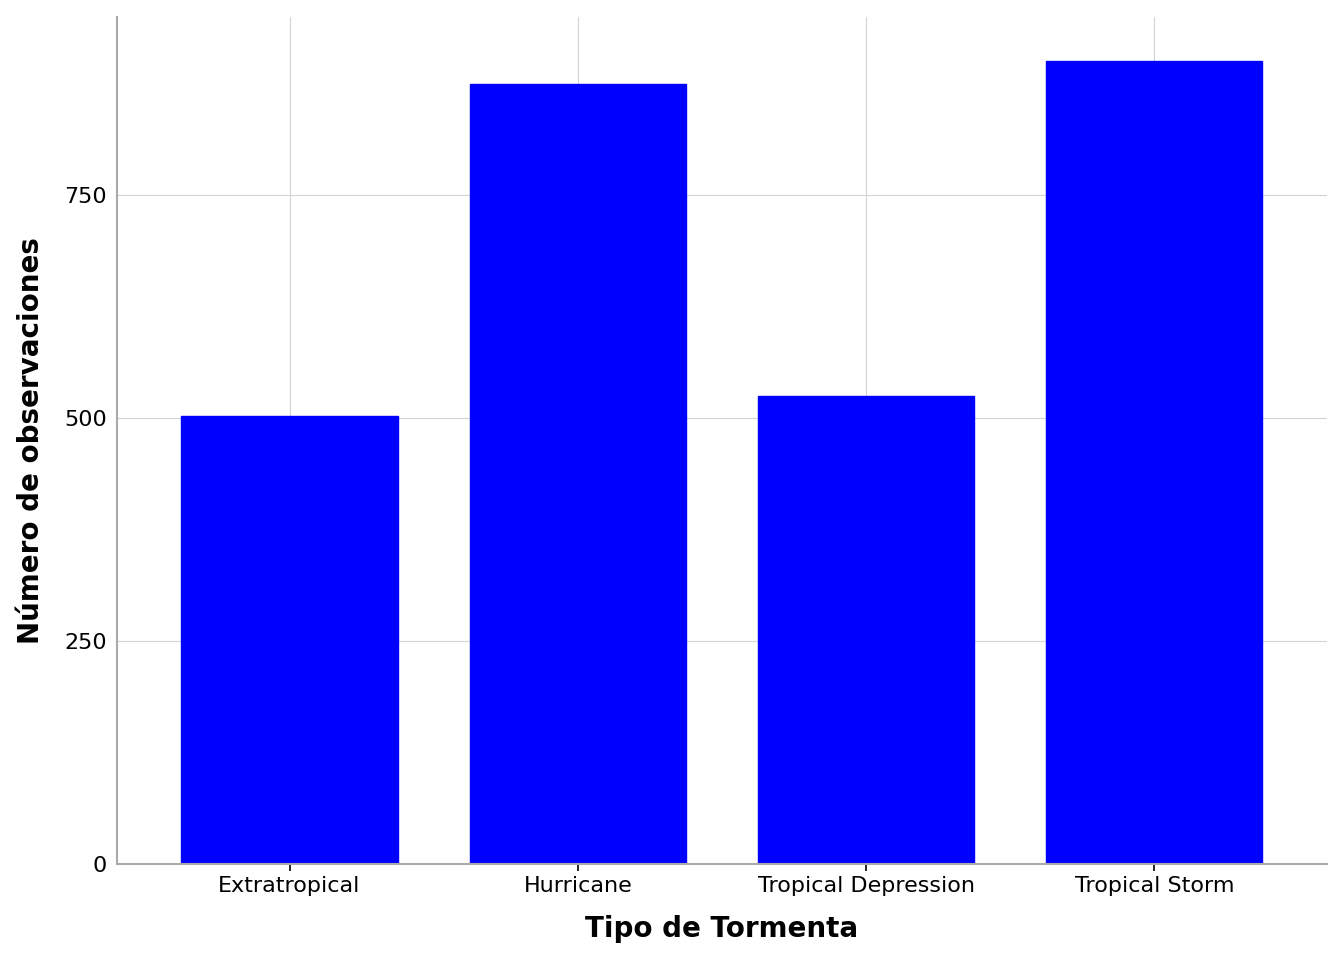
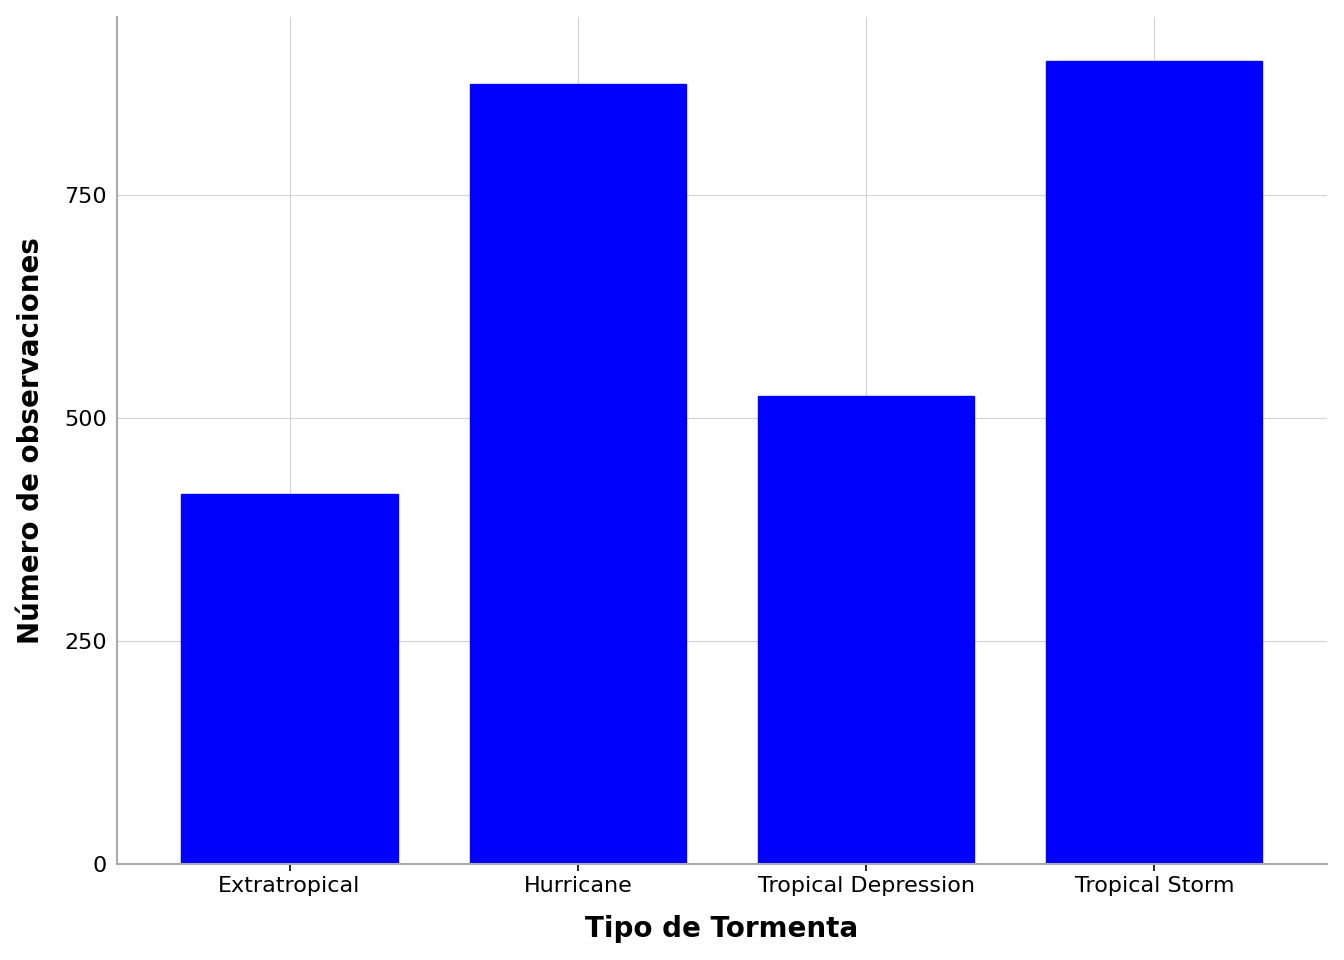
Extratropical: 502 -> 415
